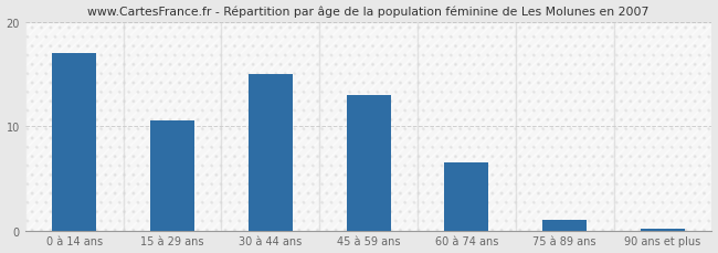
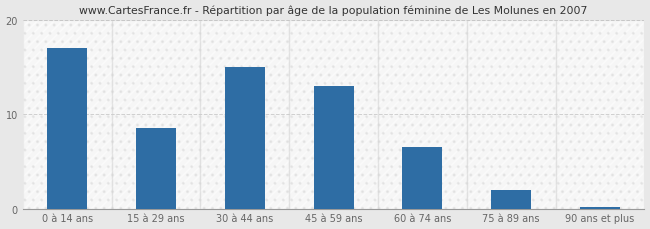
15 à 29 ans: 10.6 -> 8.5
75 à 89 ans: 1.0 -> 2.0
